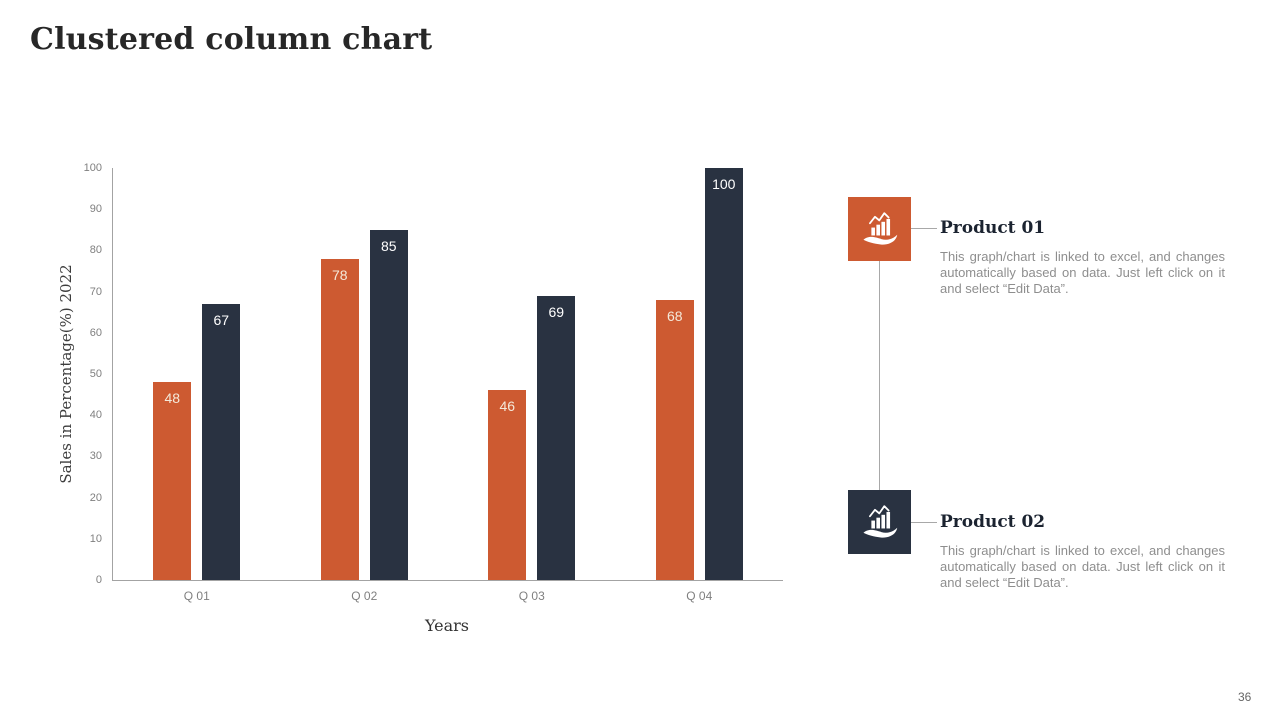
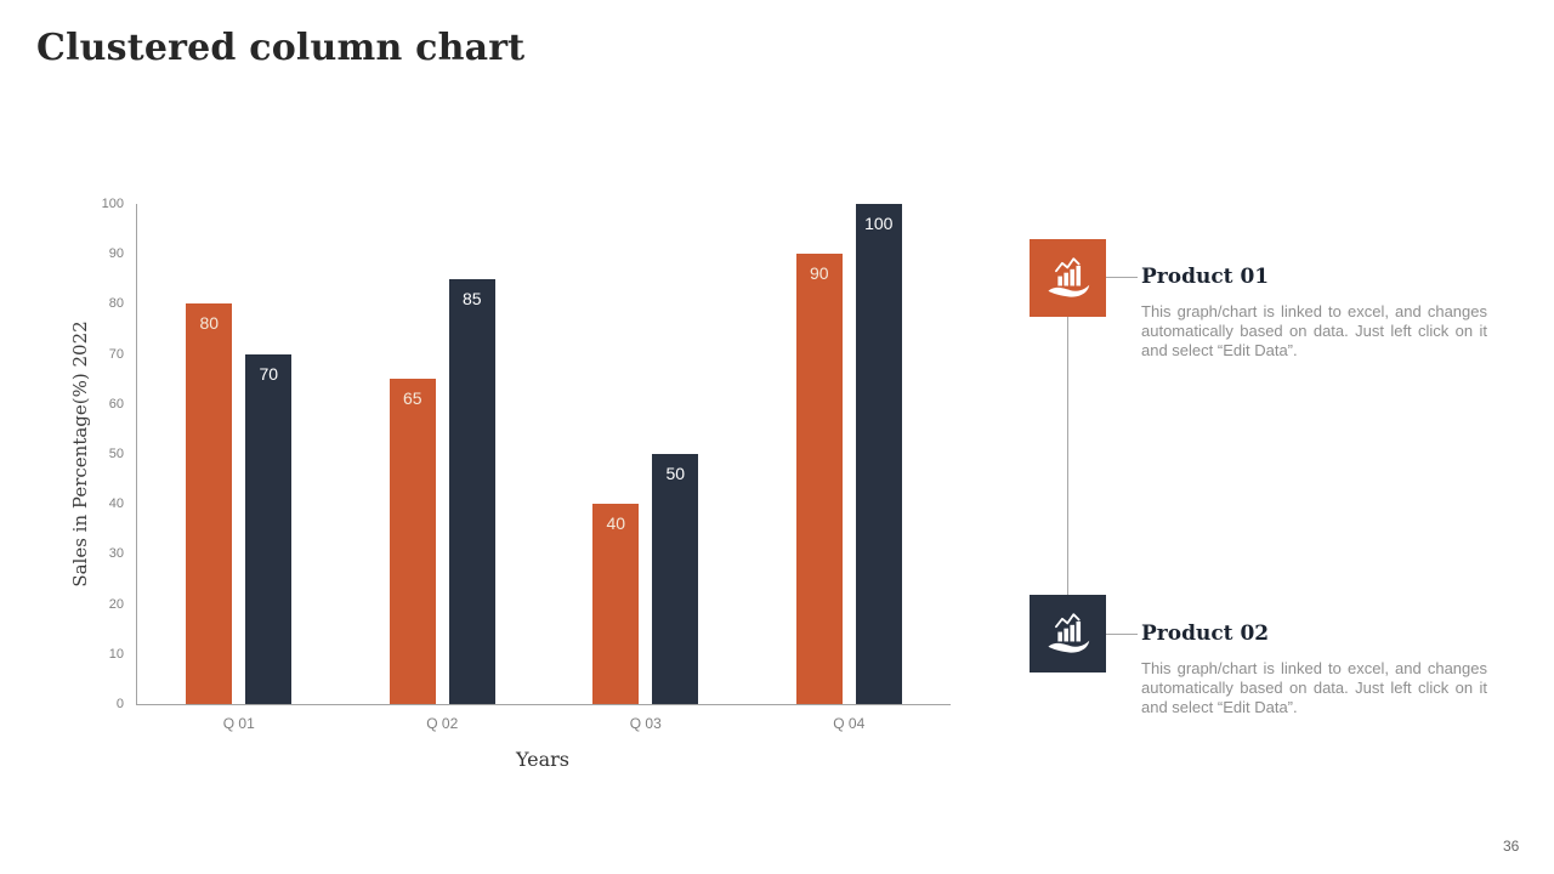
Product 01/Q 01: 48 -> 80
Product 02/Q 01: 67 -> 70
Product 01/Q 02: 78 -> 65
Product 01/Q 03: 46 -> 40
Product 02/Q 03: 69 -> 50
Product 01/Q 04: 68 -> 90
